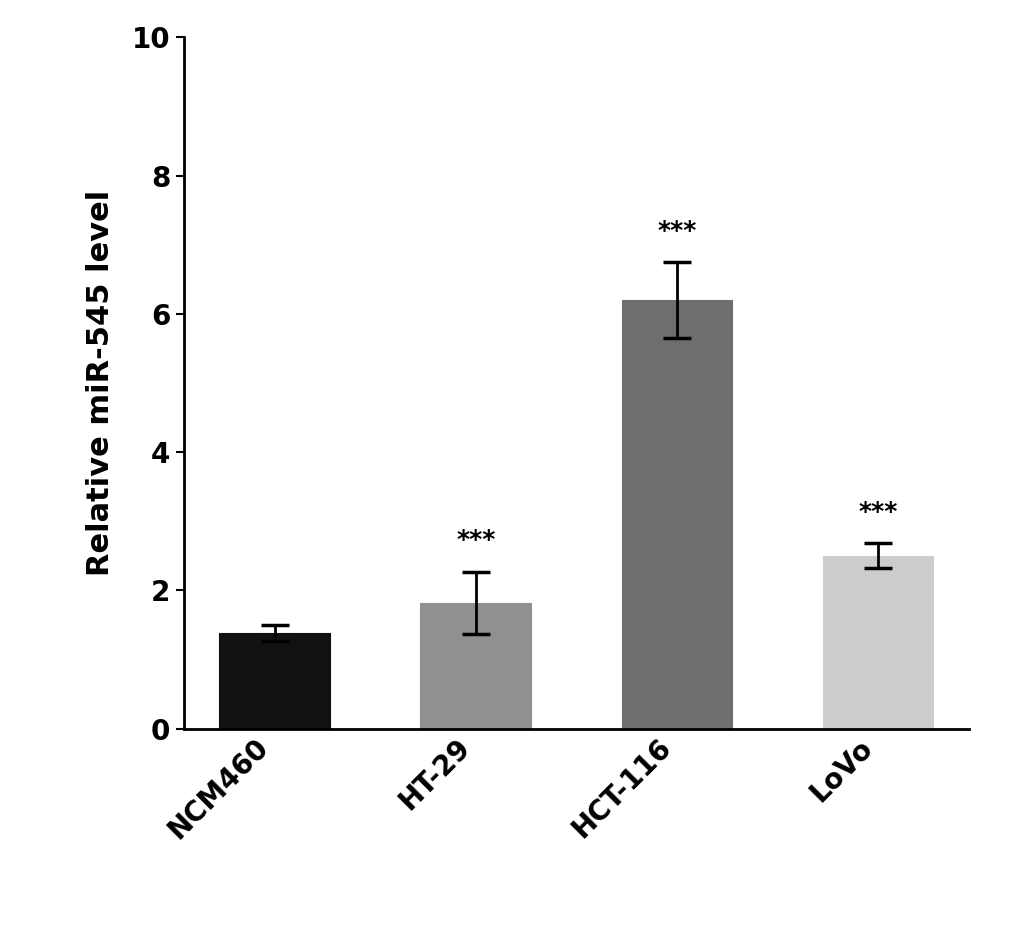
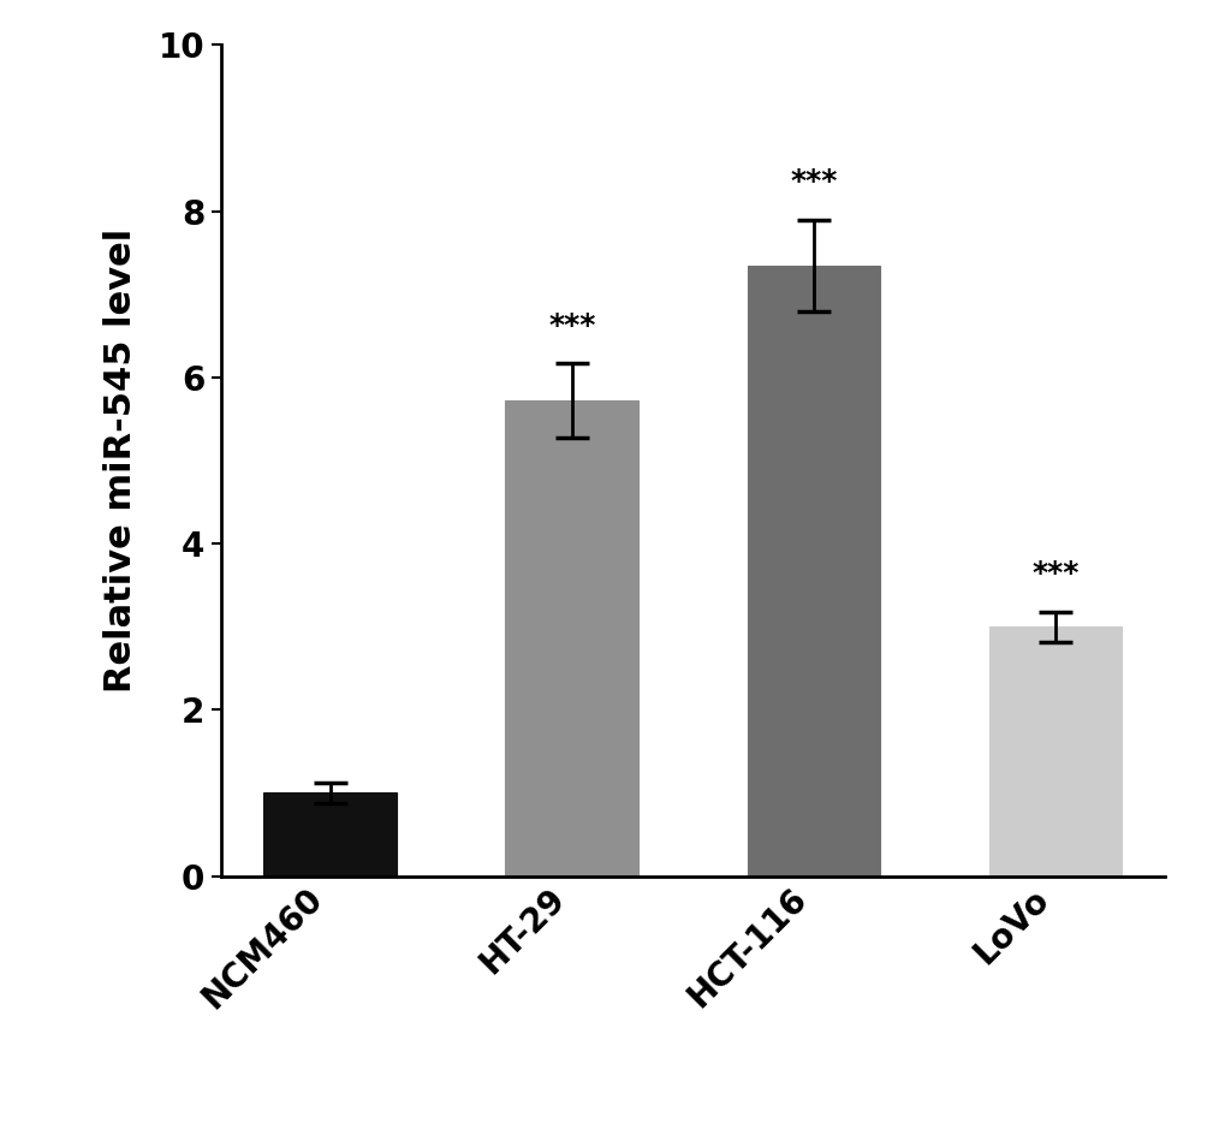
NCM460: 1.38 -> 1.00
HT-29: 1.82 -> 5.72
HCT-116: 6.20 -> 7.35
LoVo: 2.50 -> 3.00
